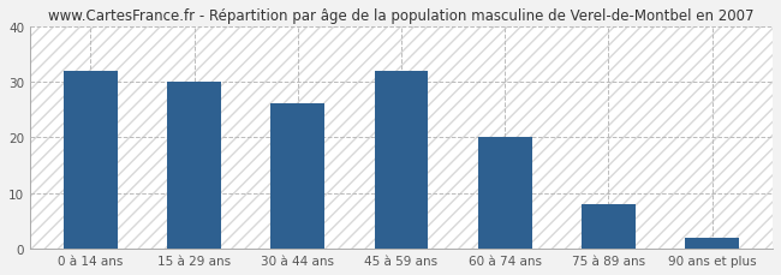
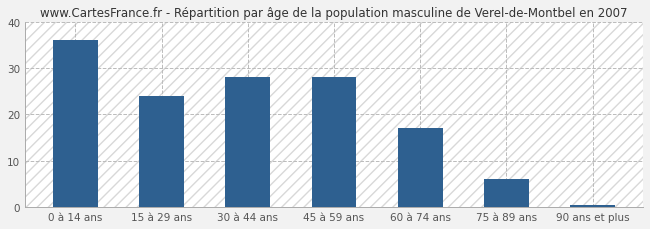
0 à 14 ans: 32.0 -> 36.0
15 à 29 ans: 30.0 -> 24.0
30 à 44 ans: 26.0 -> 28.0
45 à 59 ans: 32.0 -> 28.0
60 à 74 ans: 20.0 -> 17.0
75 à 89 ans: 8.0 -> 6.0
90 ans et plus: 2.0 -> 0.4
